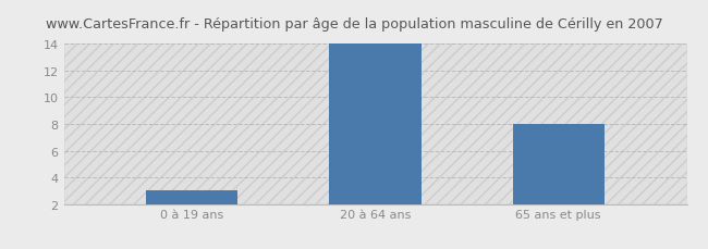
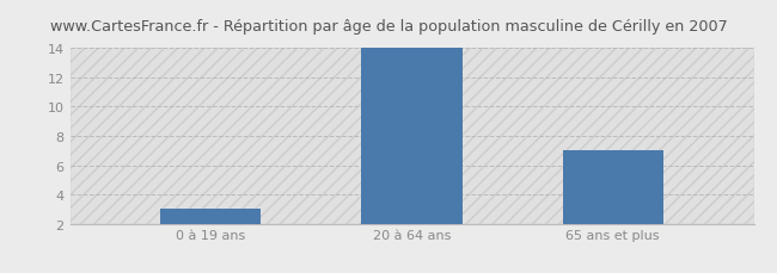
65 ans et plus: 8 -> 7
